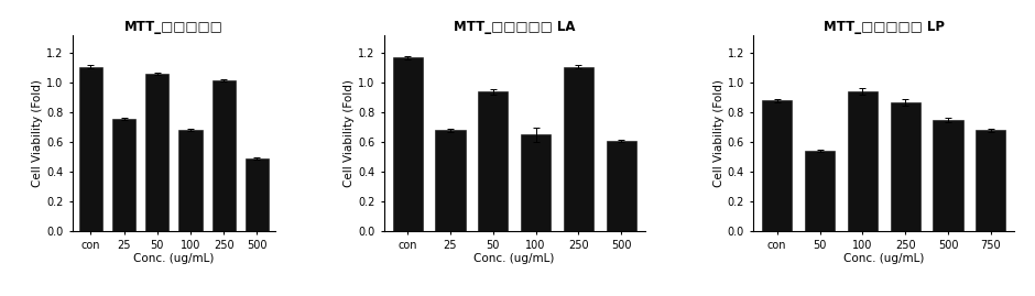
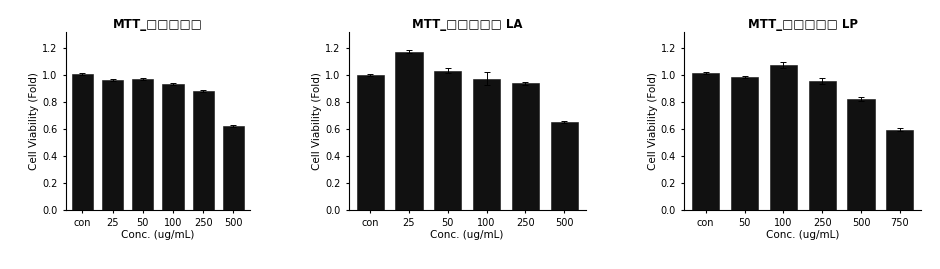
MTT_□□□□□/con: 1.11 -> 1.01
MTT_□□□□□/25: 0.76 -> 0.96
MTT_□□□□□/50: 1.06 -> 0.97
MTT_□□□□□/100: 0.68 -> 0.94
MTT_□□□□□/250: 1.02 -> 0.89
MTT_□□□□□/500: 0.49 -> 0.62
MTT_□□□□□ LA/con: 1.17 -> 1.00
MTT_□□□□□ LA/25: 0.68 -> 1.18
MTT_□□□□□ LA/50: 0.94 -> 1.03
MTT_□□□□□ LA/100: 0.65 -> 0.97
MTT_□□□□□ LA/250: 1.11 -> 0.94
MTT_□□□□□ LA/500: 0.61 -> 0.66
MTT_□□□□□ LP/con: 0.88 -> 1.01
MTT_□□□□□ LP/50: 0.54 -> 0.98
MTT_□□□□□ LP/100: 0.94 -> 1.07
MTT_□□□□□ LP/250: 0.87 -> 0.95
MTT_□□□□□ LP/500: 0.75 -> 0.82
MTT_□□□□□ LP/750: 0.68 -> 0.59
